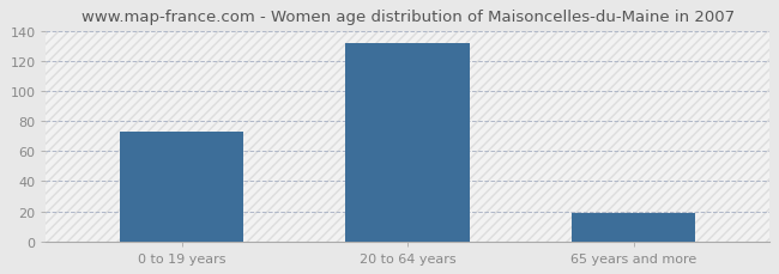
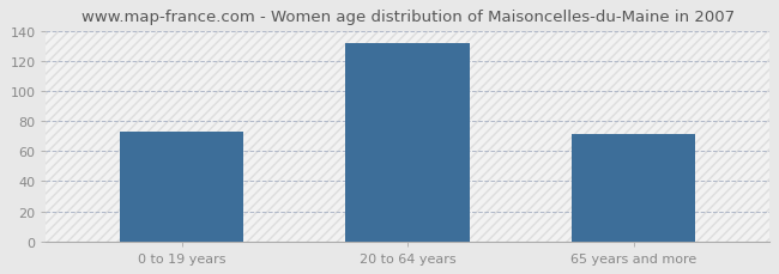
65 years and more: 19 -> 71
